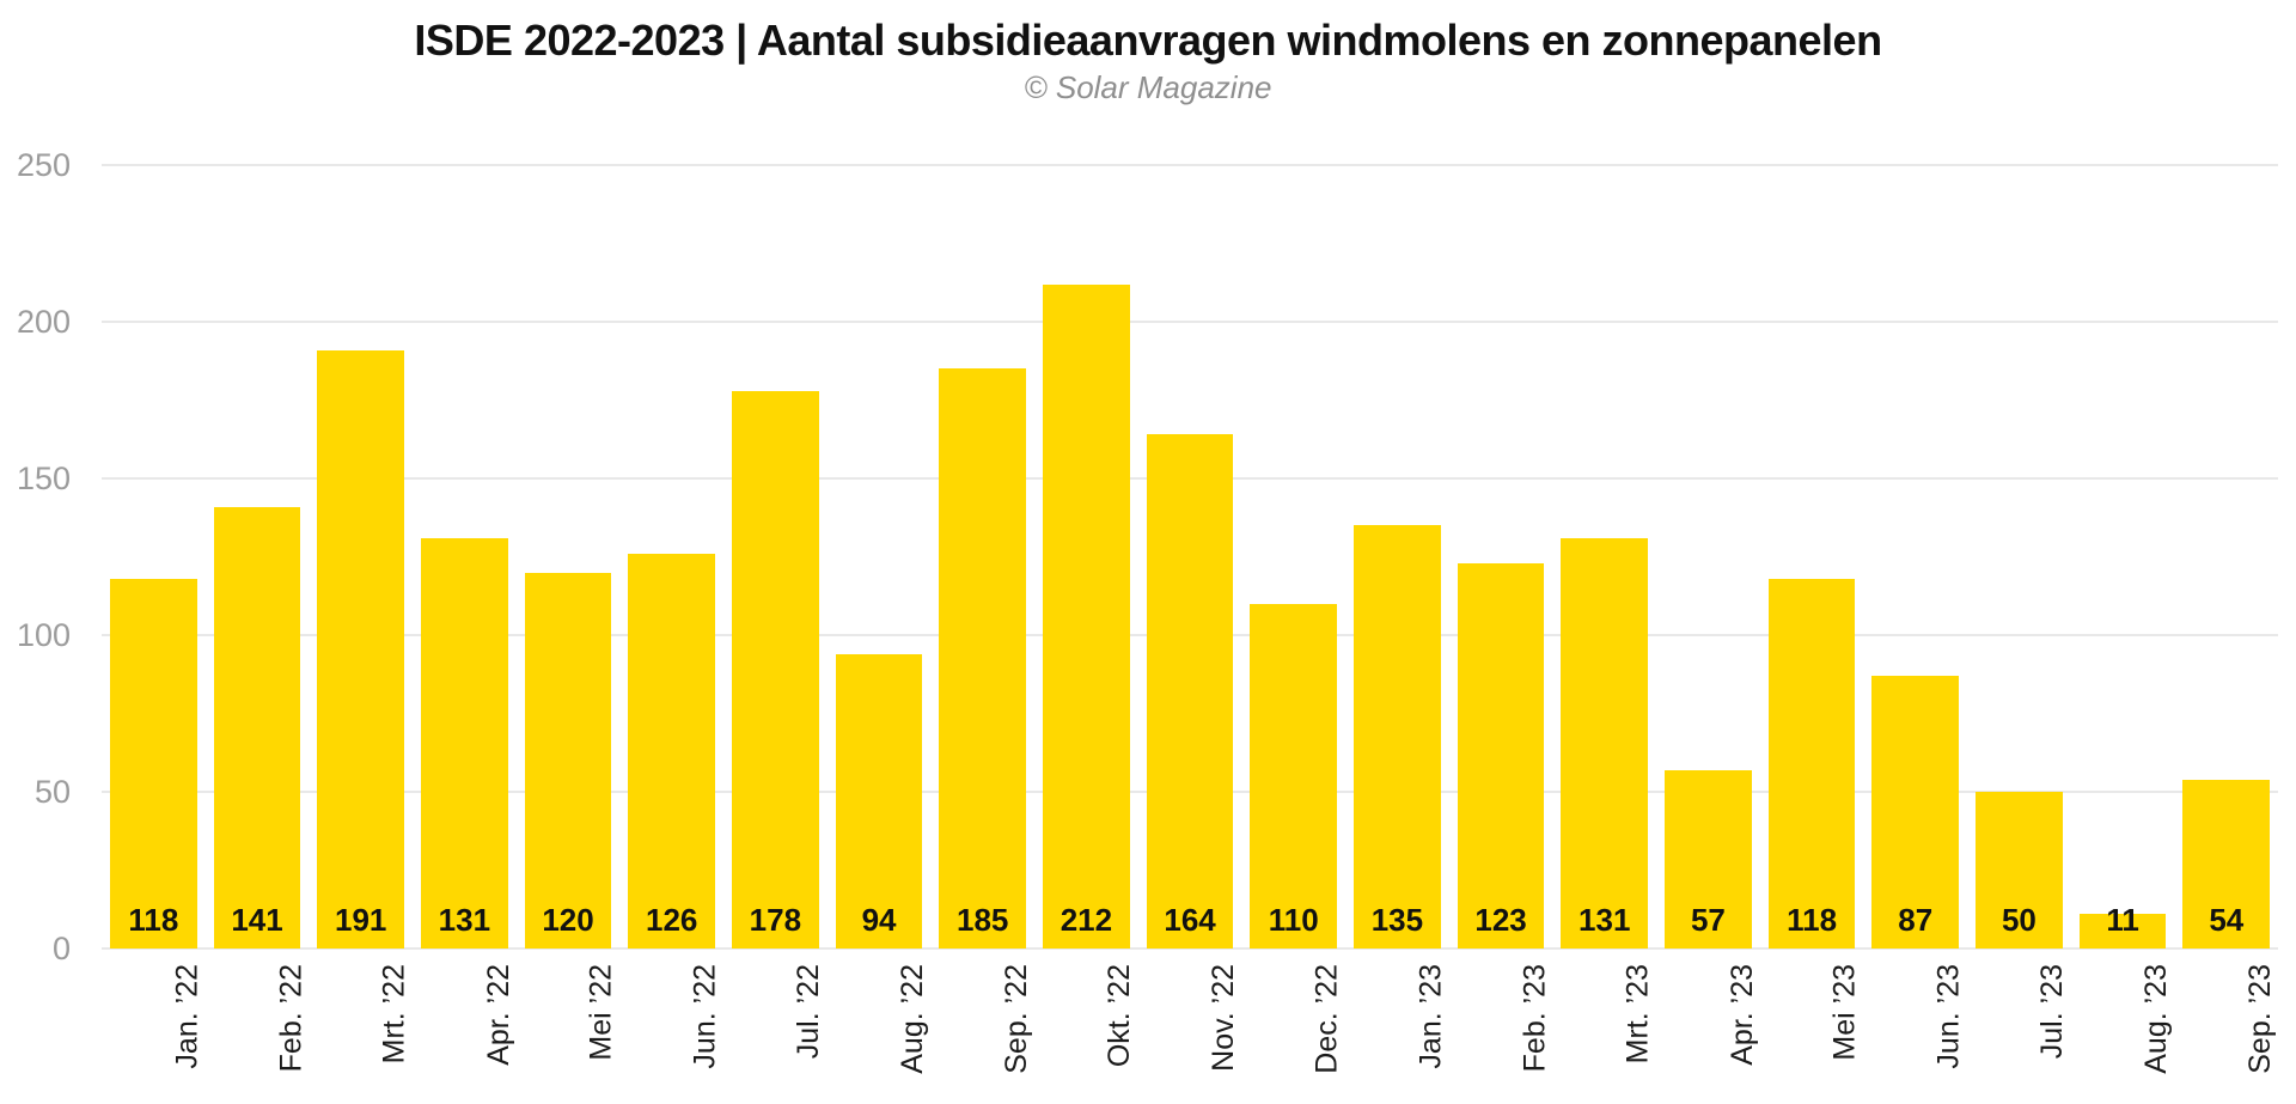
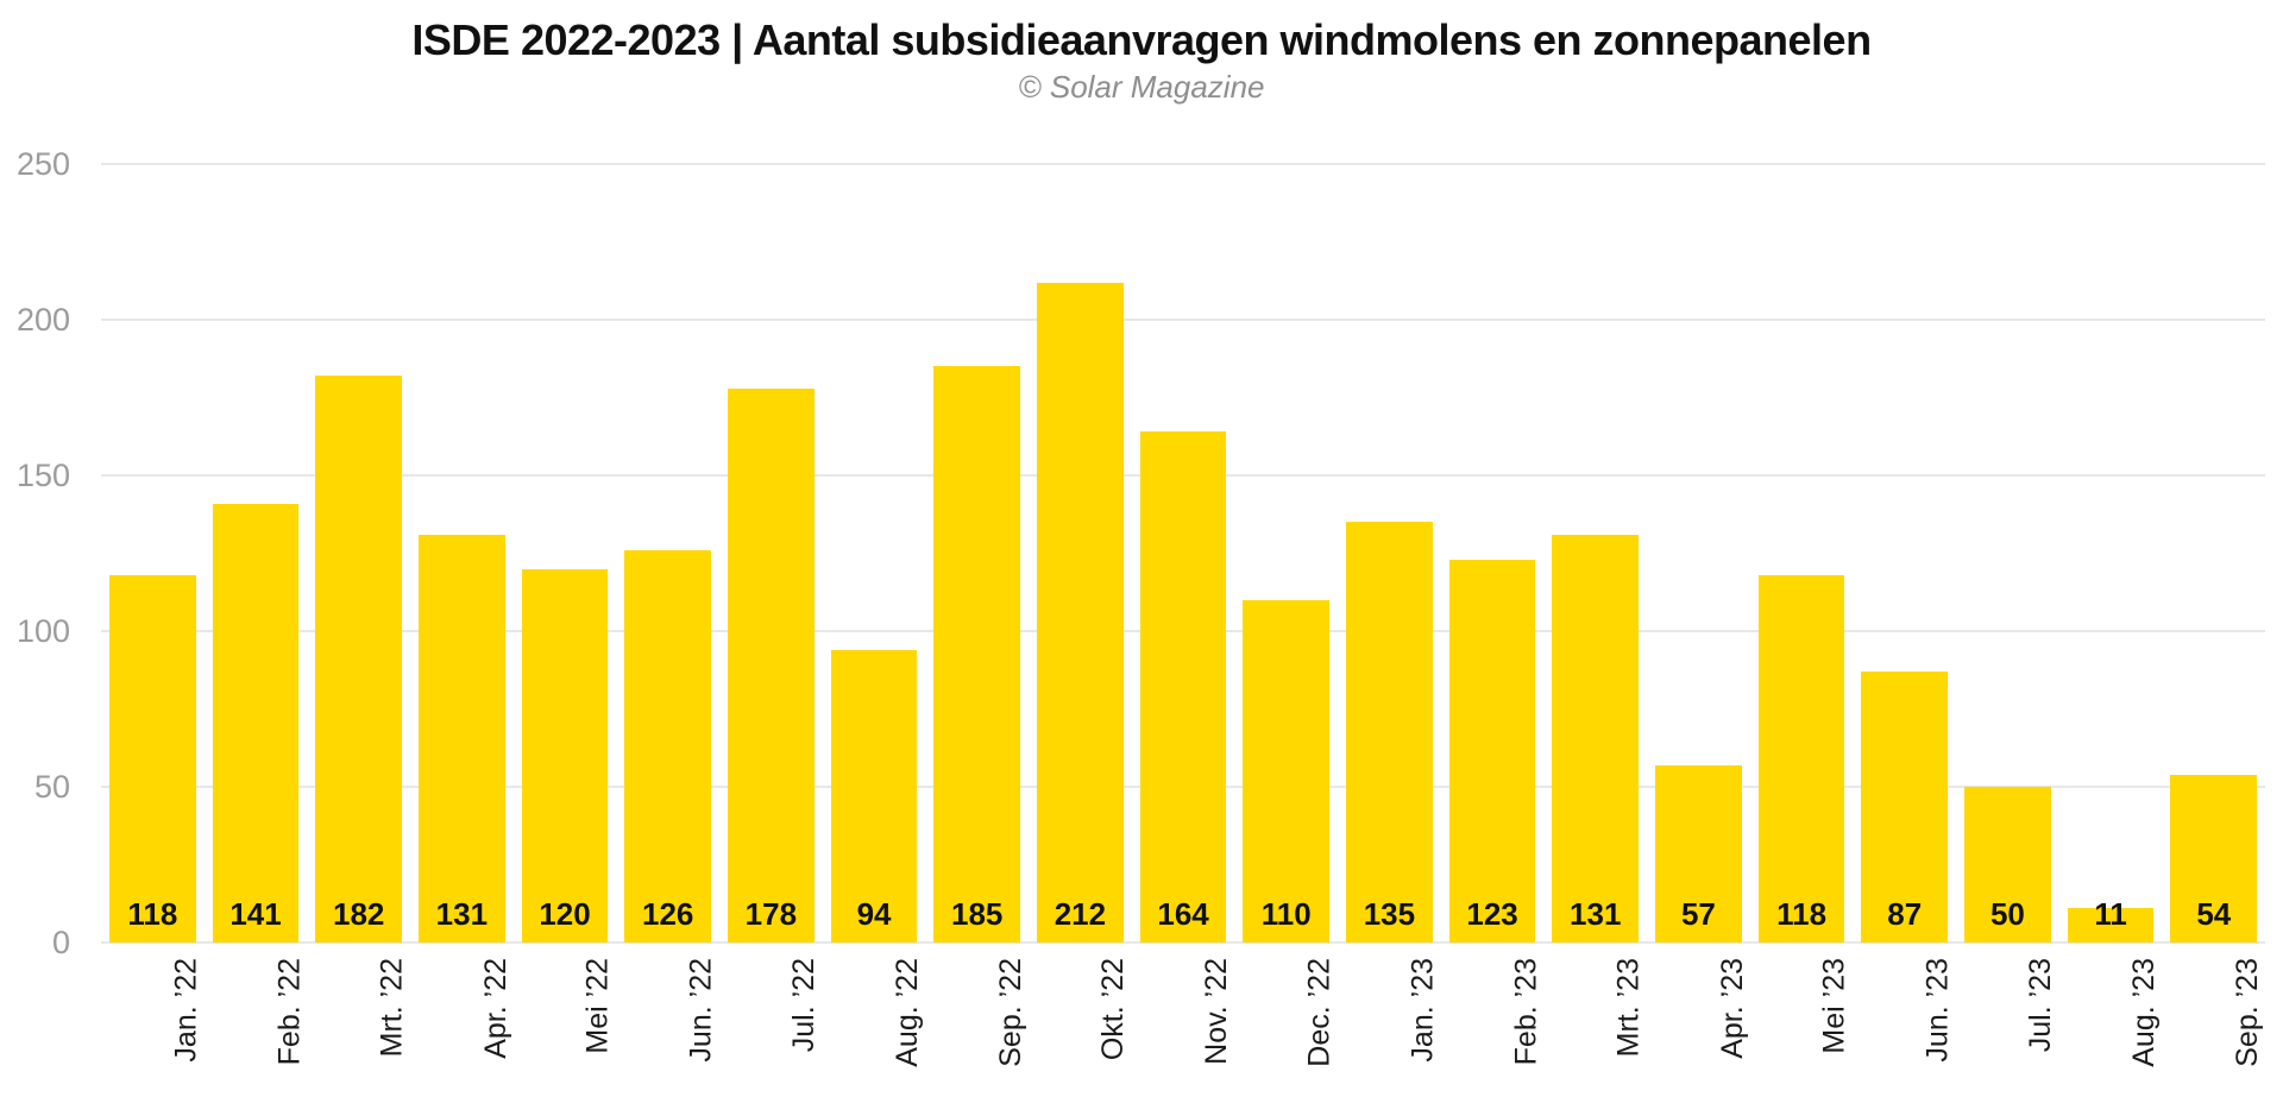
Mrt. ’22: 191 -> 182
